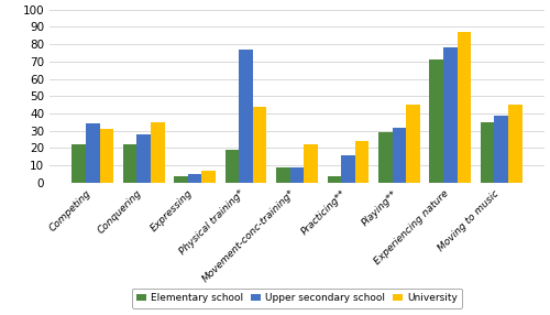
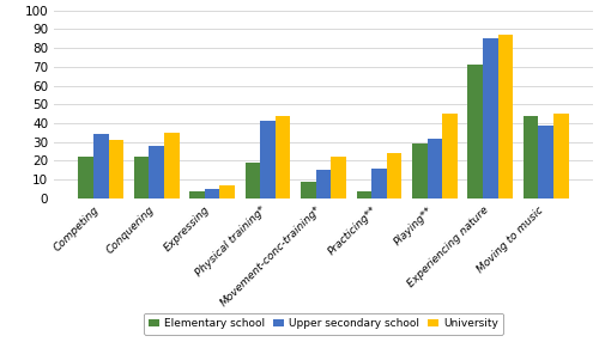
Upper secondary school/Physical training*: 77 -> 41
Upper secondary school/Movement-conc‑training*: 9 -> 15
Upper secondary school/Experiencing nature: 78 -> 85
Elementary school/Moving to music: 35 -> 44
